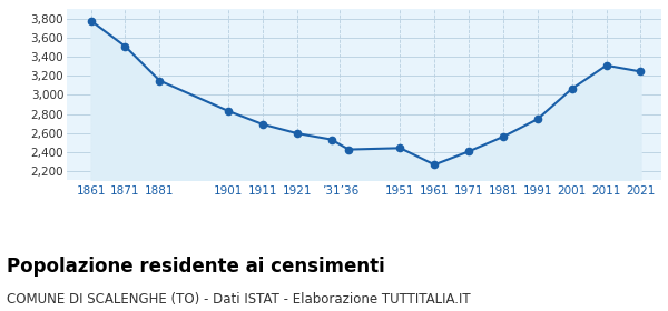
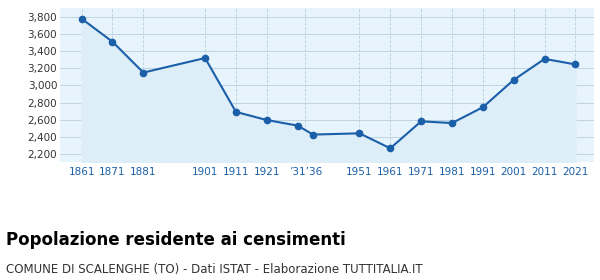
1901: 2,830 -> 3,320
1971: 2,400 -> 2,580
